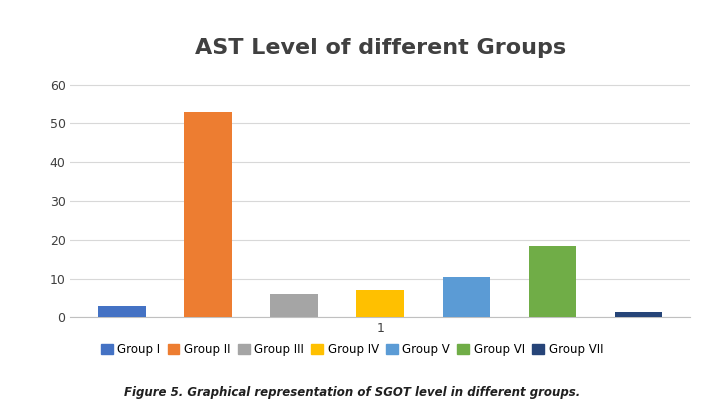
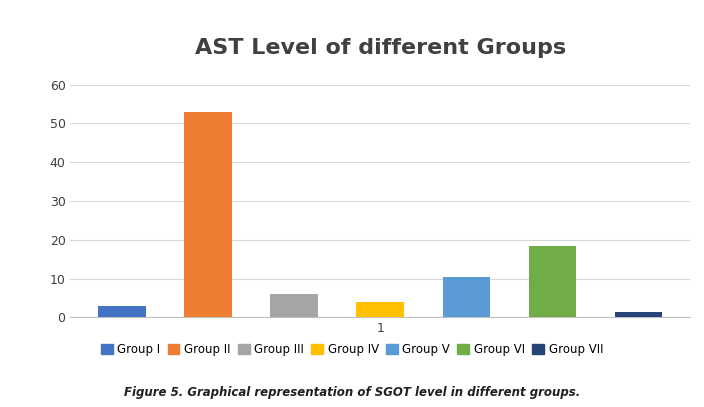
1: 7.0 -> 4.0
